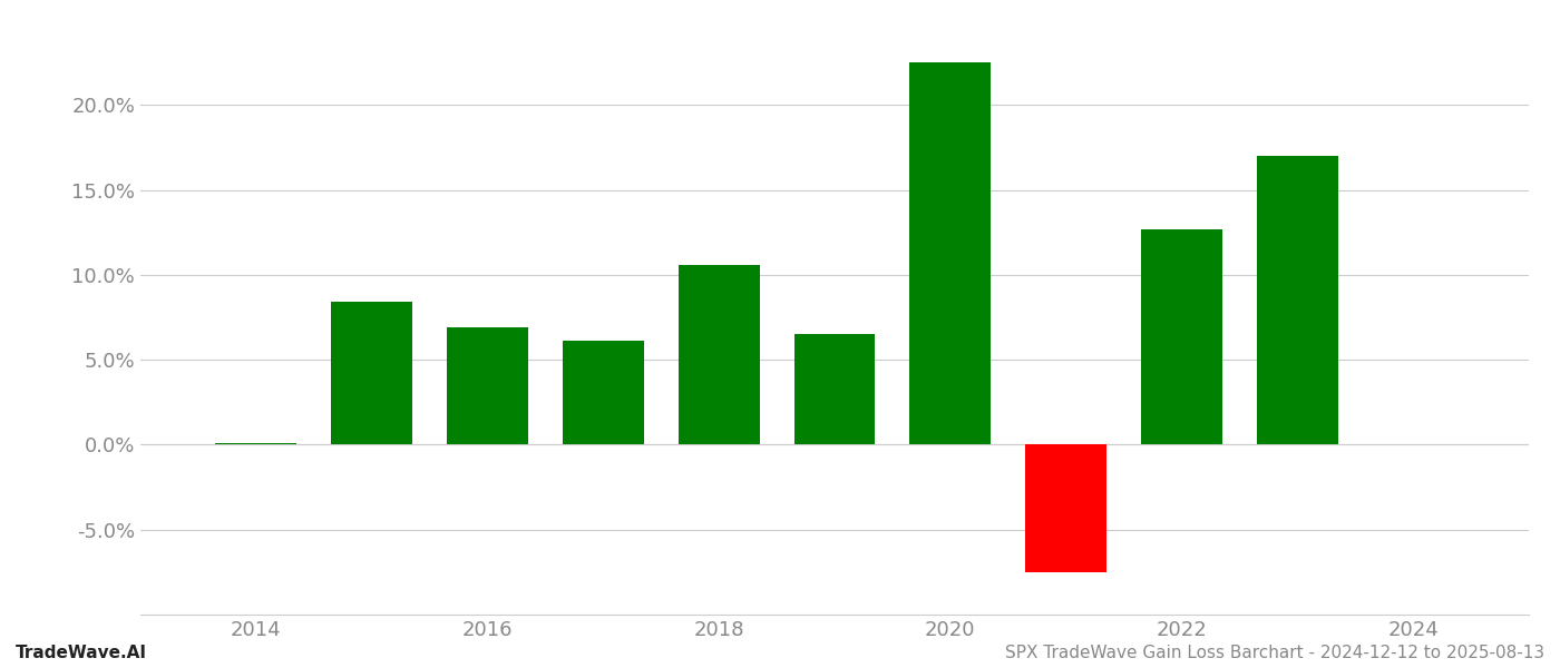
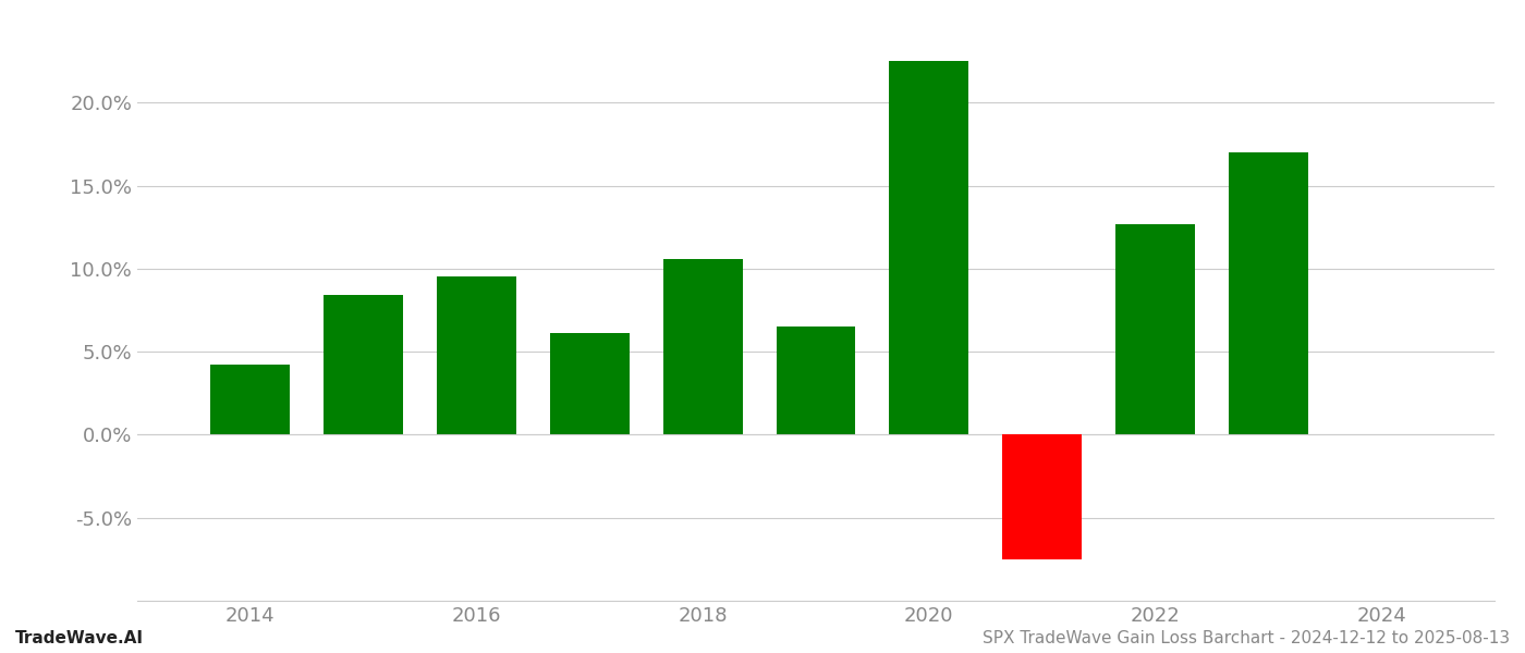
2014: 0.1% -> 4.2%
2016: 6.9% -> 9.5%
